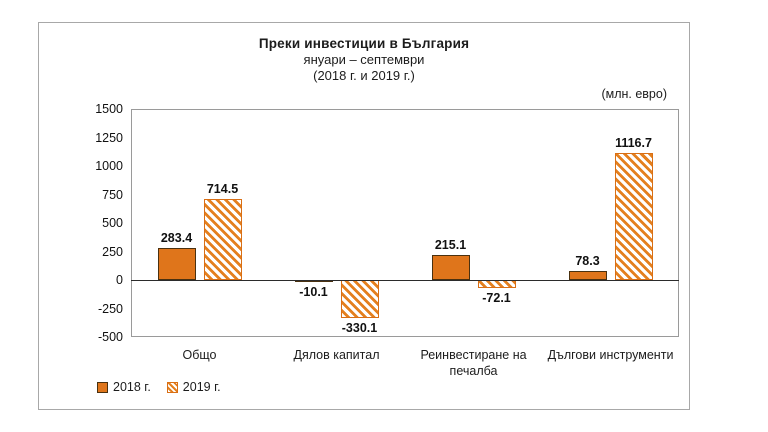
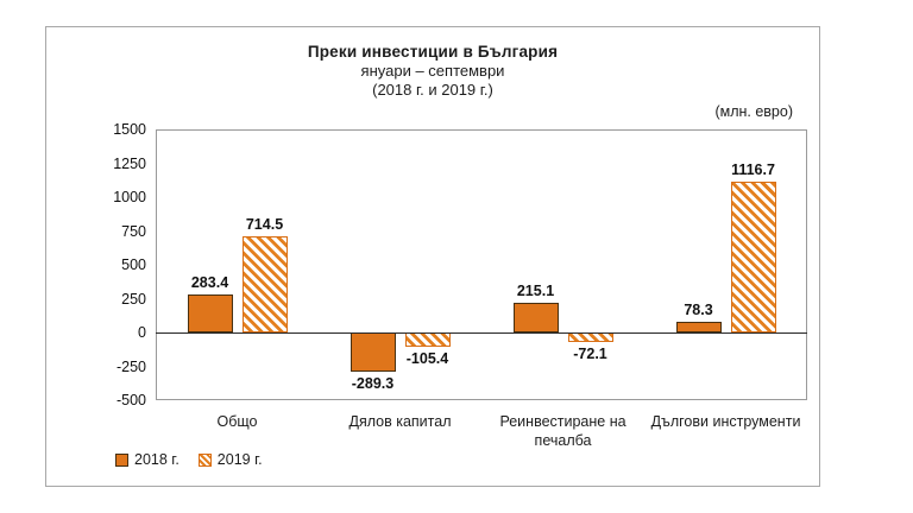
2018 г./Дялов капитал: -10.1 -> -289.3
2019 г./Дялов капитал: -330.1 -> -105.4
